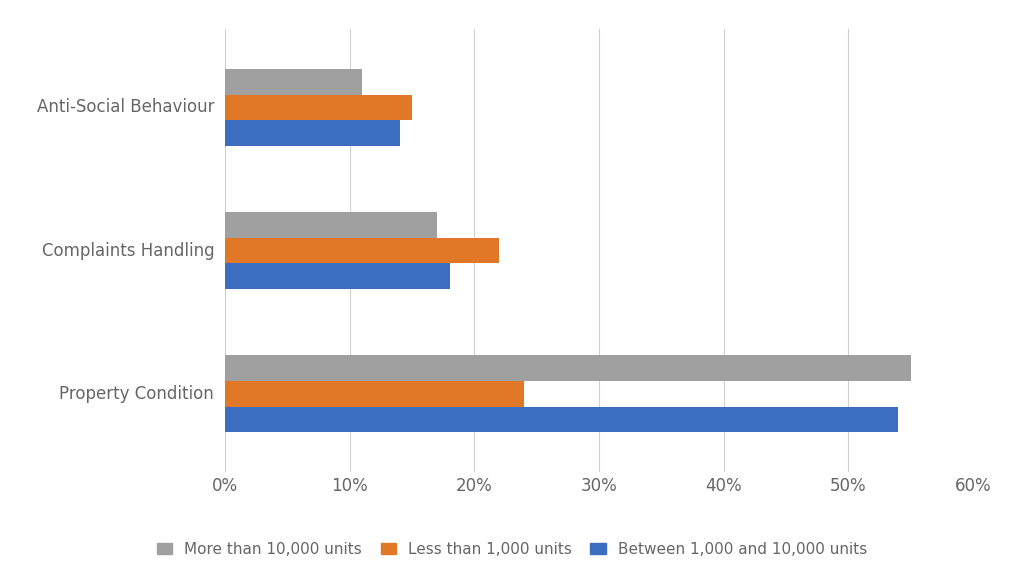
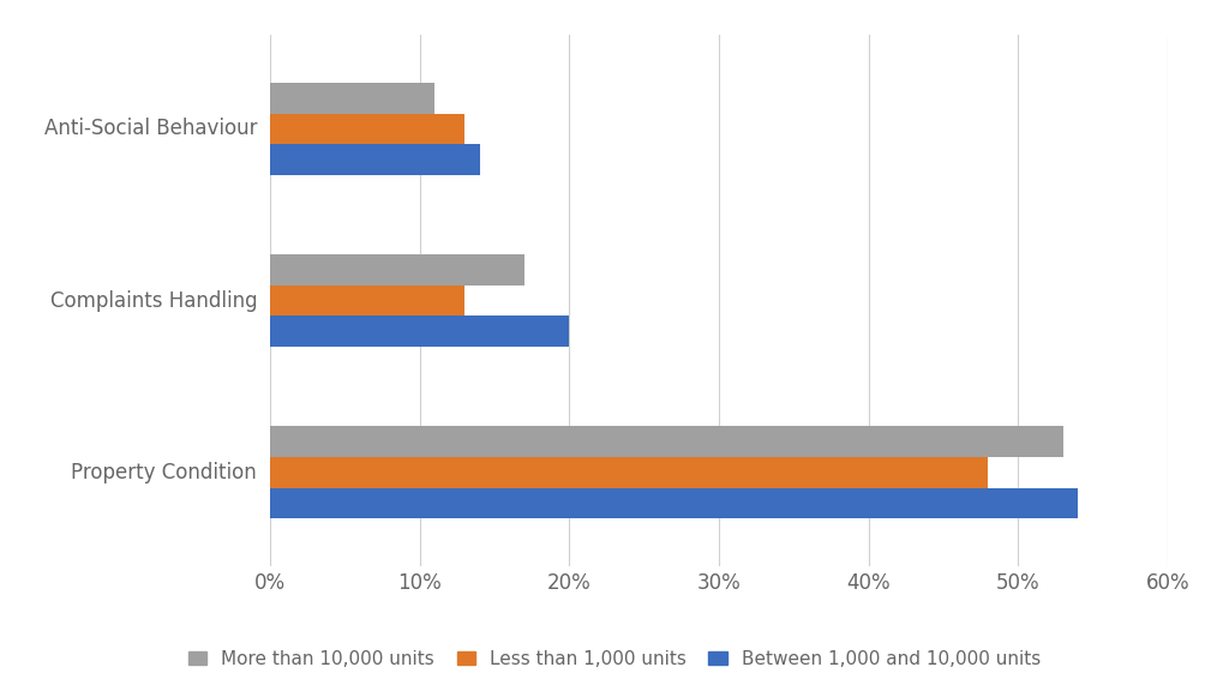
Less than 1,000 units/Anti-Social Behaviour: 15% -> 13%
Less than 1,000 units/Complaints Handling: 22% -> 13%
Between 1,000 and 10,000 units/Complaints Handling: 18% -> 20%
More than 10,000 units/Property Condition: 55% -> 53%
Less than 1,000 units/Property Condition: 24% -> 48%
